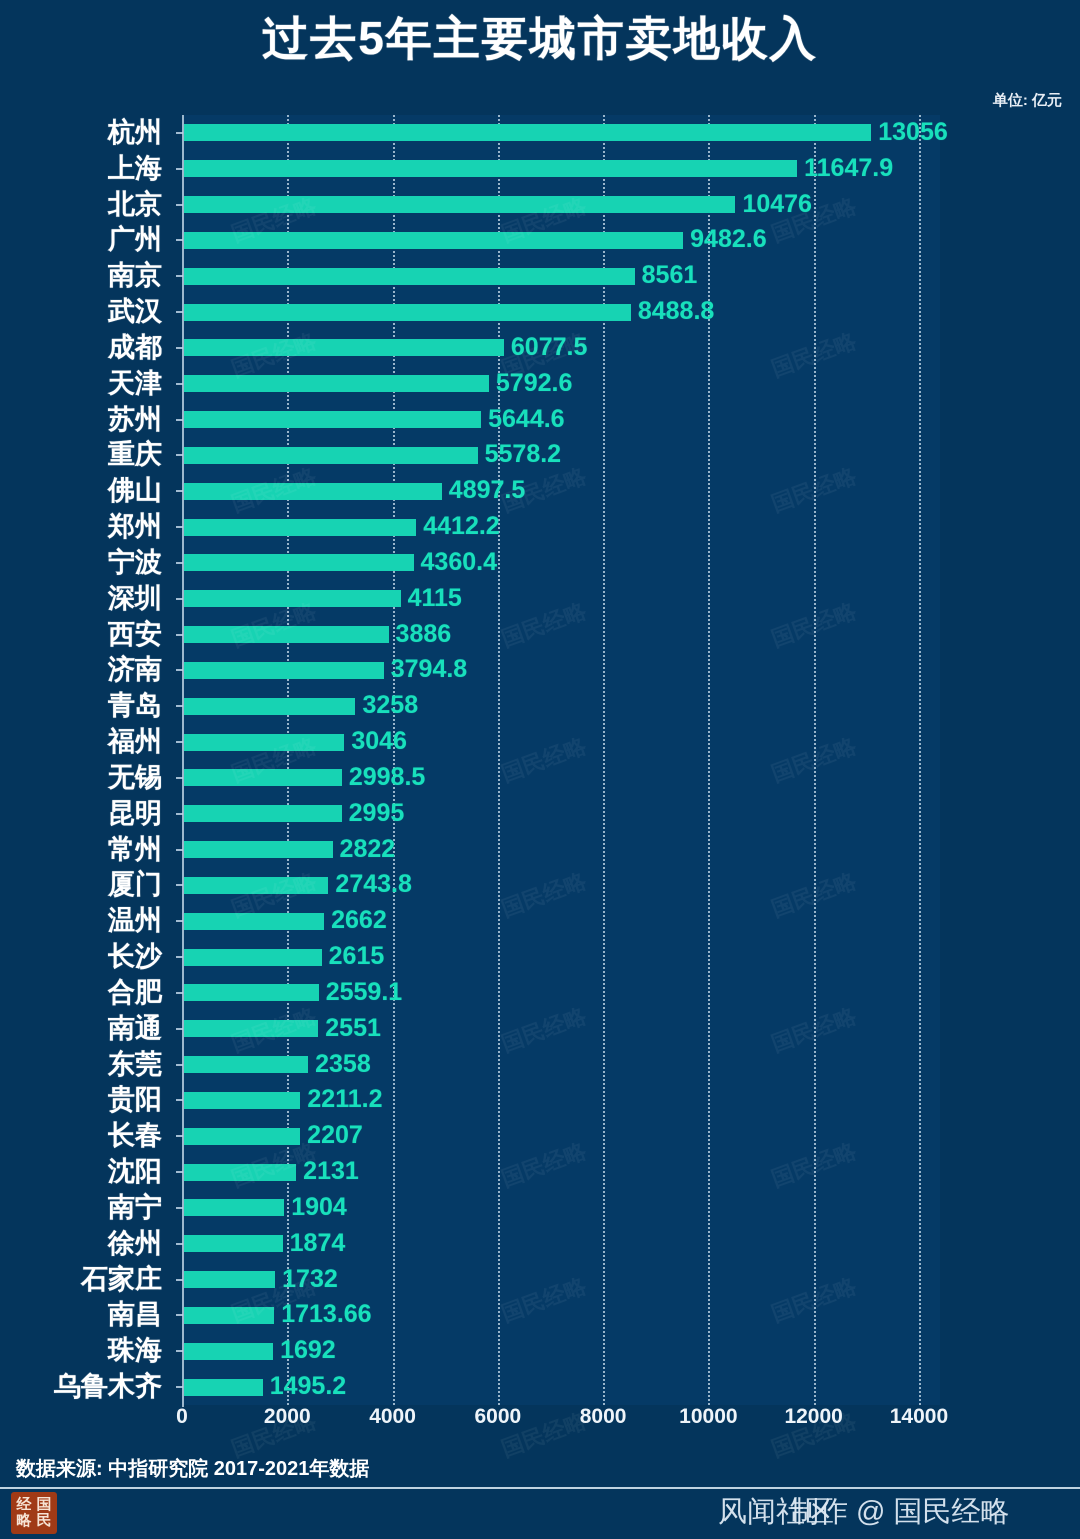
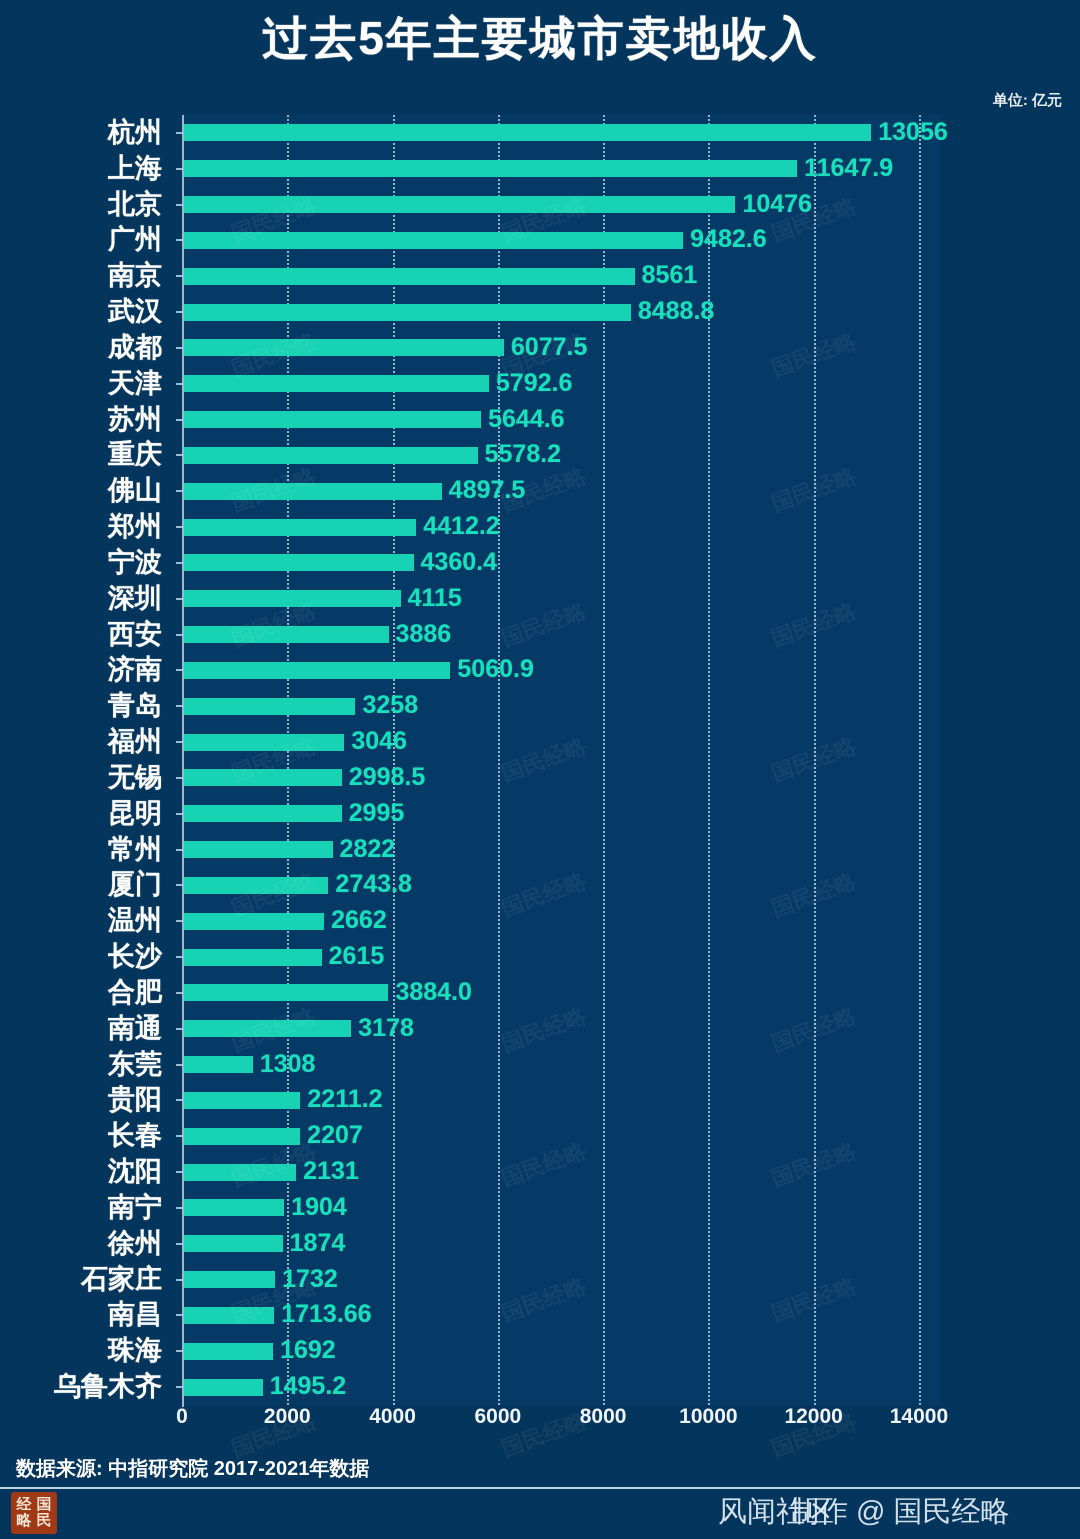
济南: 3794.8 -> 5060.9
合肥: 2559.1 -> 3884.0
南通: 2551 -> 3178
东莞: 2358 -> 1308
